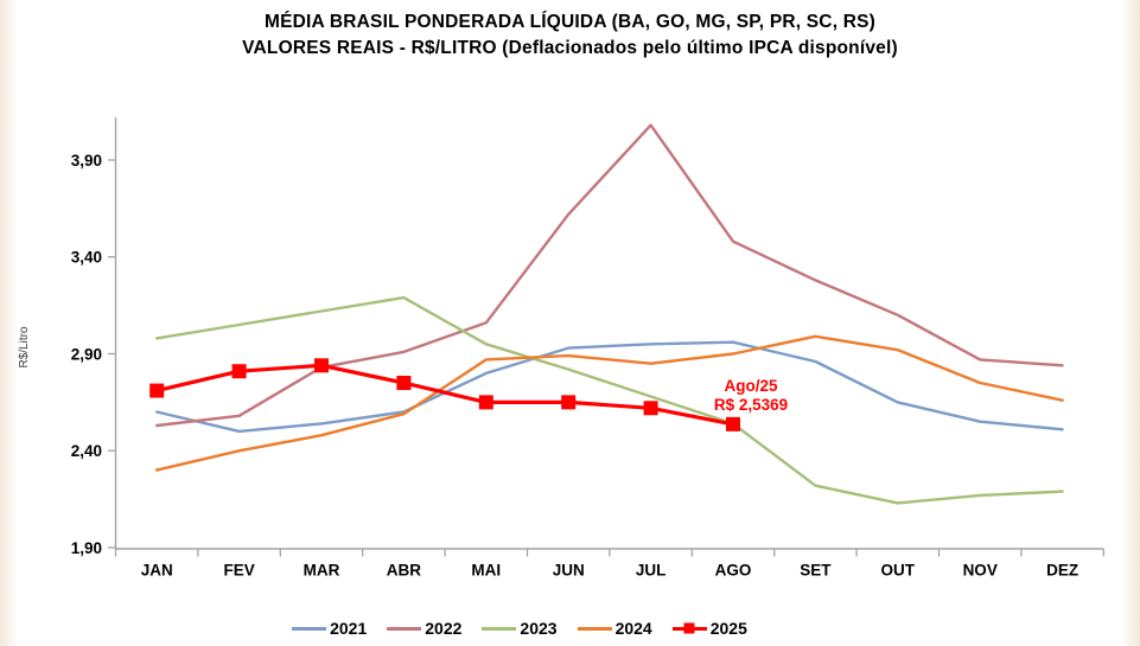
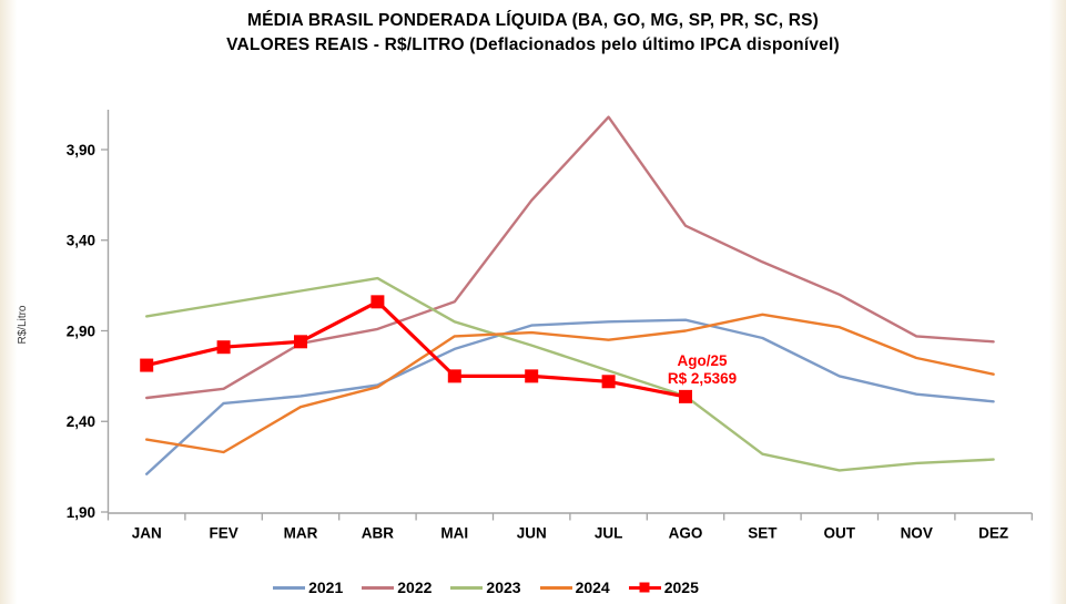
2021/JAN: 2,60 -> 2,11
2024/FEV: 2,40 -> 2,23
2025/ABR: 2,75 -> 3,06
